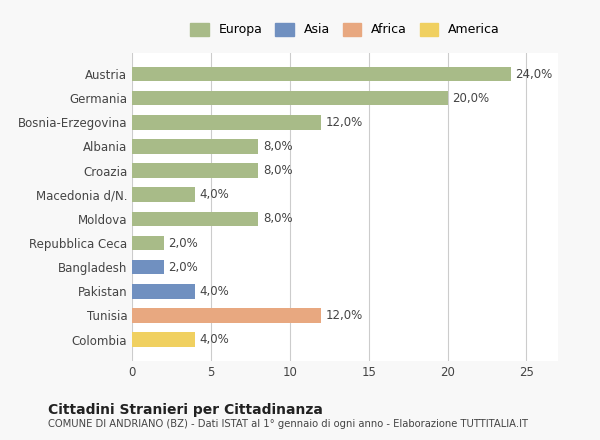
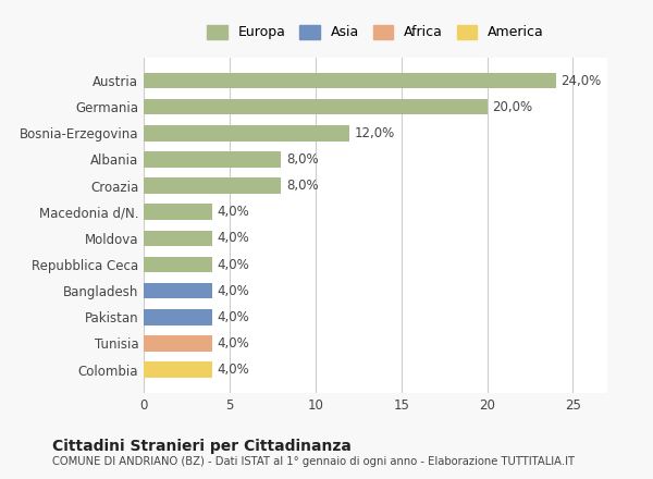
Moldova: 8,0% -> 4,0%
Repubblica Ceca: 2,0% -> 4,0%
Bangladesh: 2,0% -> 4,0%
Tunisia: 12,0% -> 4,0%
